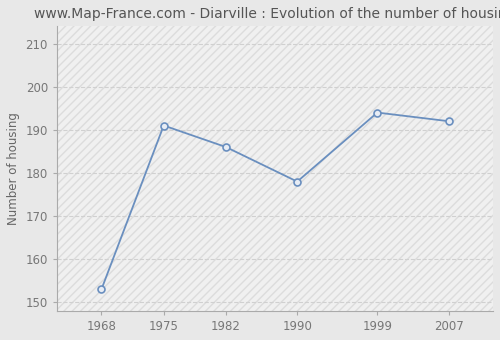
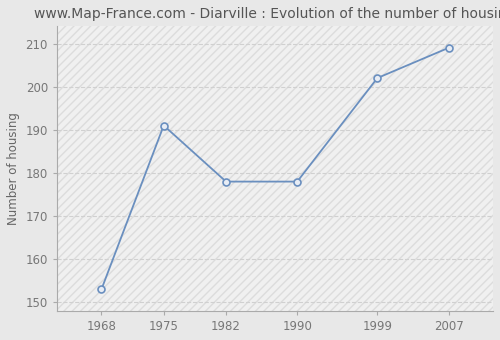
1982: 186 -> 178
1999: 194 -> 202
2007: 192 -> 209
